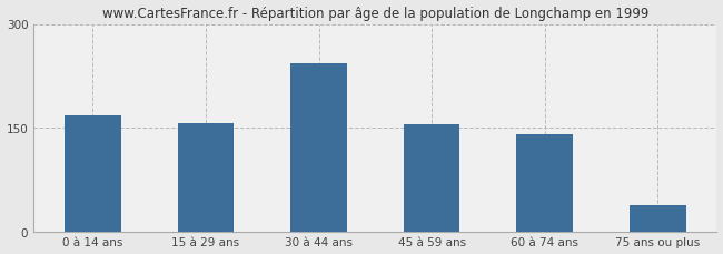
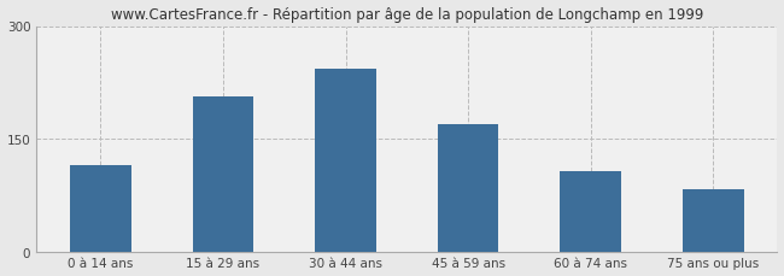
0 à 14 ans: 168 -> 114
15 à 29 ans: 157 -> 206
45 à 59 ans: 155 -> 170
60 à 74 ans: 140 -> 106
75 ans ou plus: 38 -> 82
